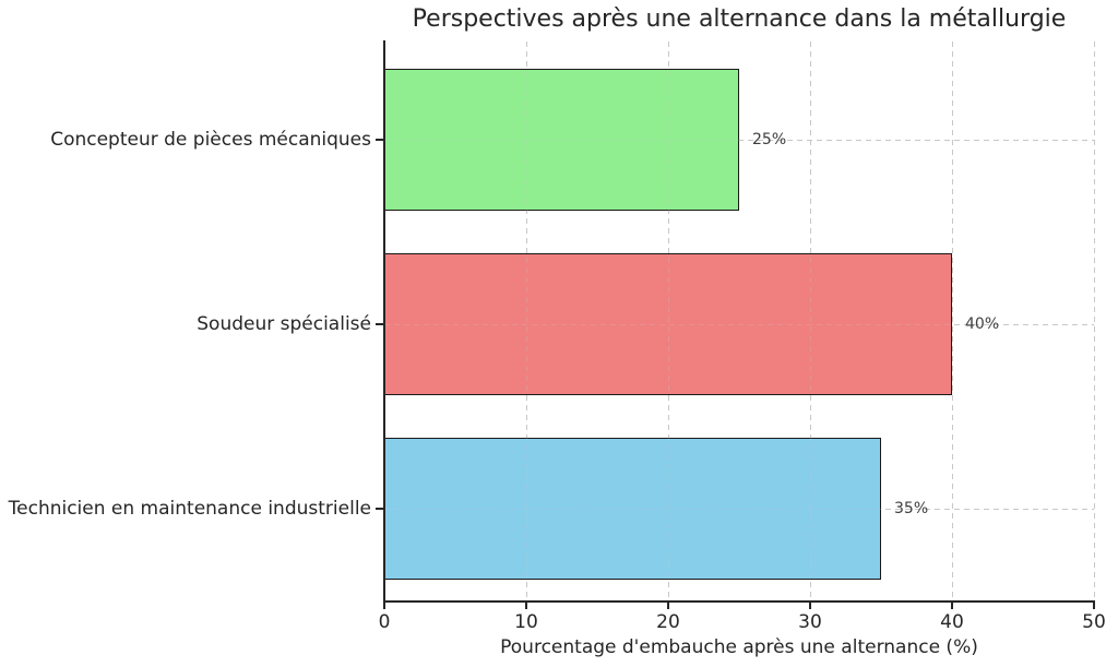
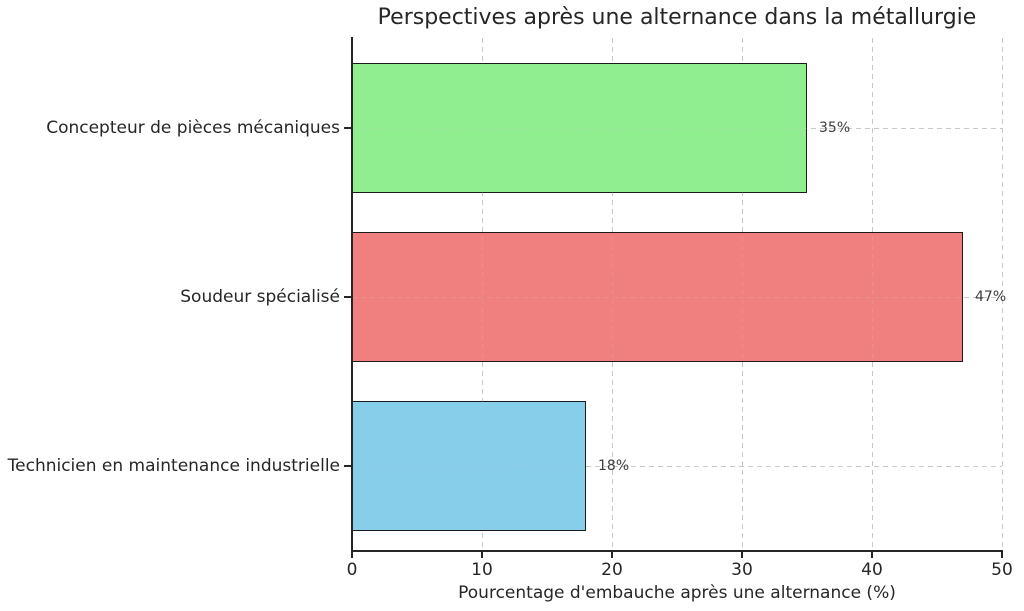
Concepteur de pièces mécaniques: 25% -> 35%
Soudeur spécialisé: 40% -> 47%
Technicien en maintenance industrielle: 35% -> 18%
